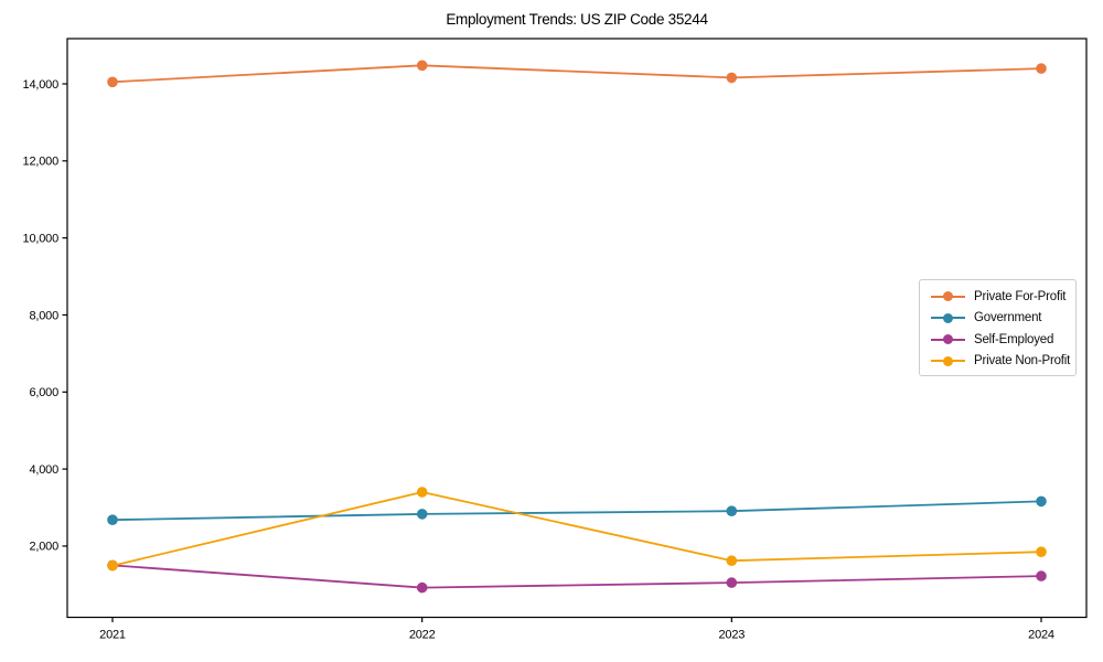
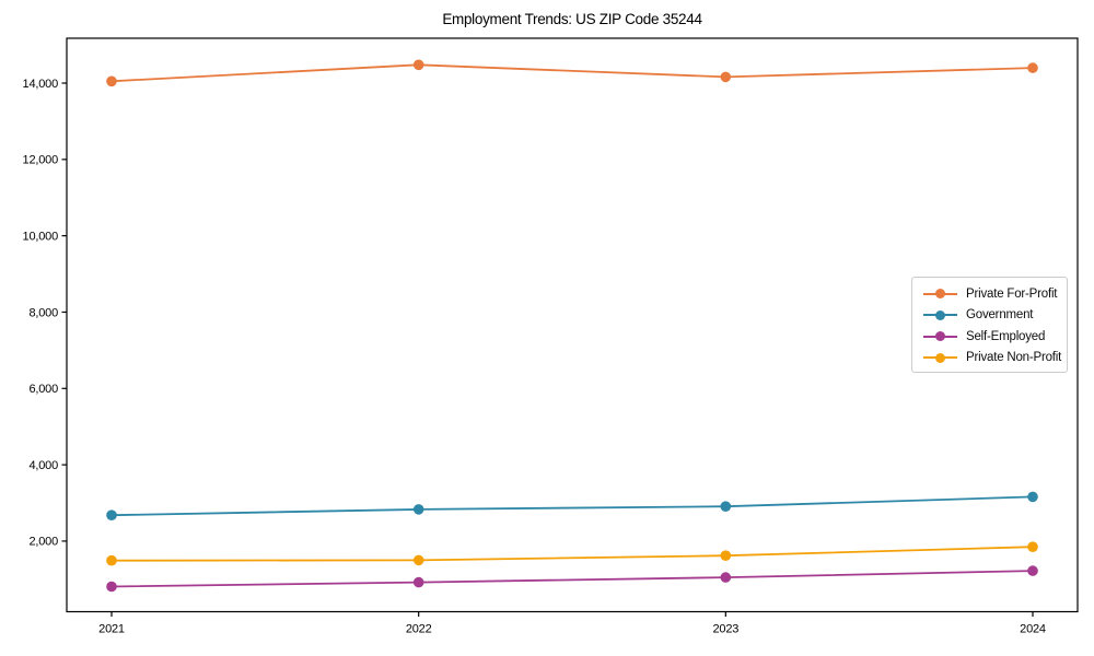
Self-Employed/2021: 1500 -> 800
Private Non-Profit/2022: 3400 -> 1500
